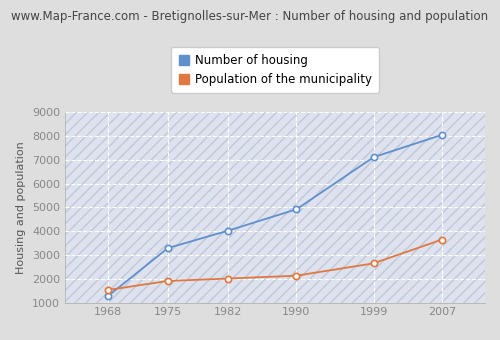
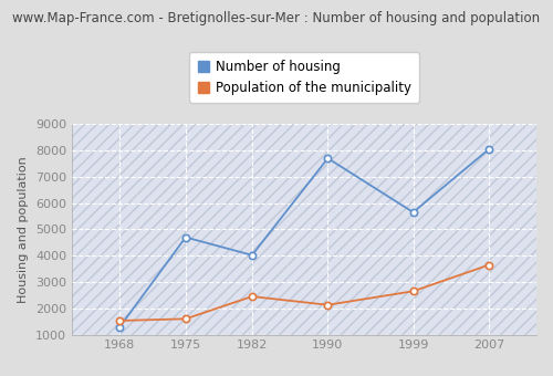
Number of housing/1975: 3290 -> 4700
Population of the municipality/1975: 1910 -> 1600
Population of the municipality/1982: 2010 -> 2450
Number of housing/1990: 4920 -> 7700
Number of housing/1999: 7110 -> 5650
